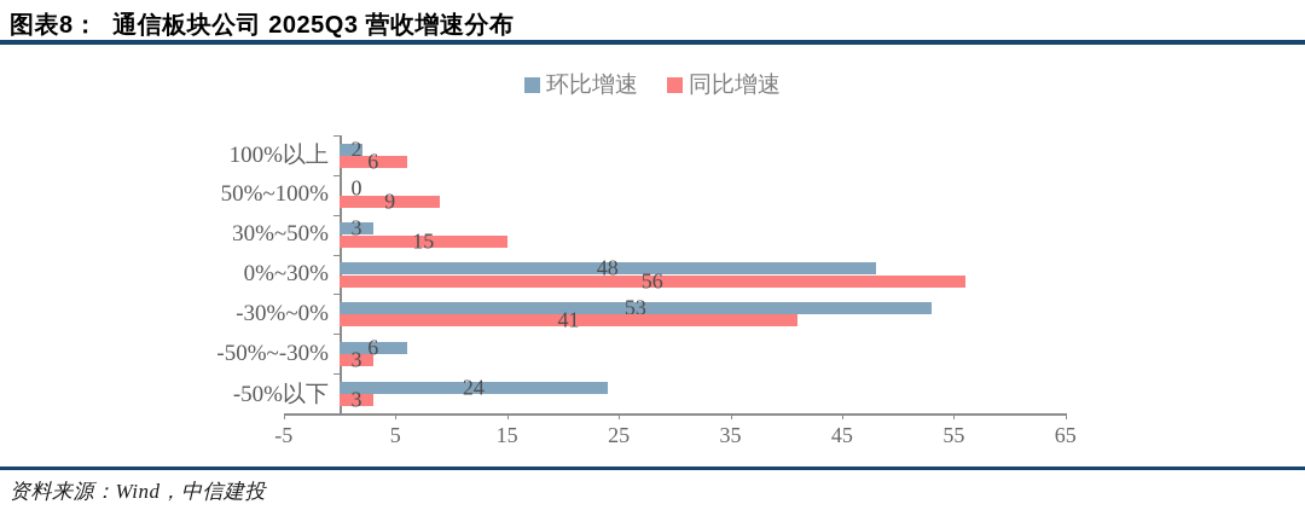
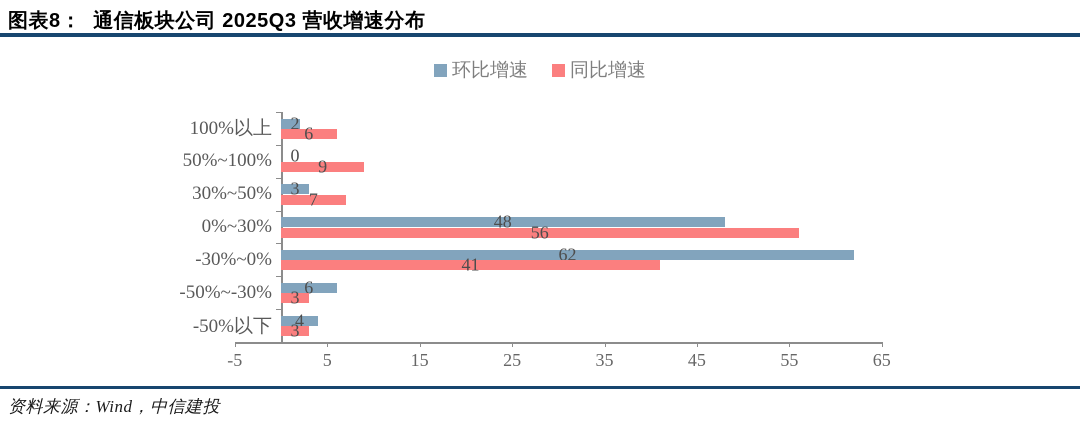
同比增速/30%~50%: 15 -> 7
环比增速/-30%~0%: 53 -> 62
环比增速/-50%以下: 24 -> 4
